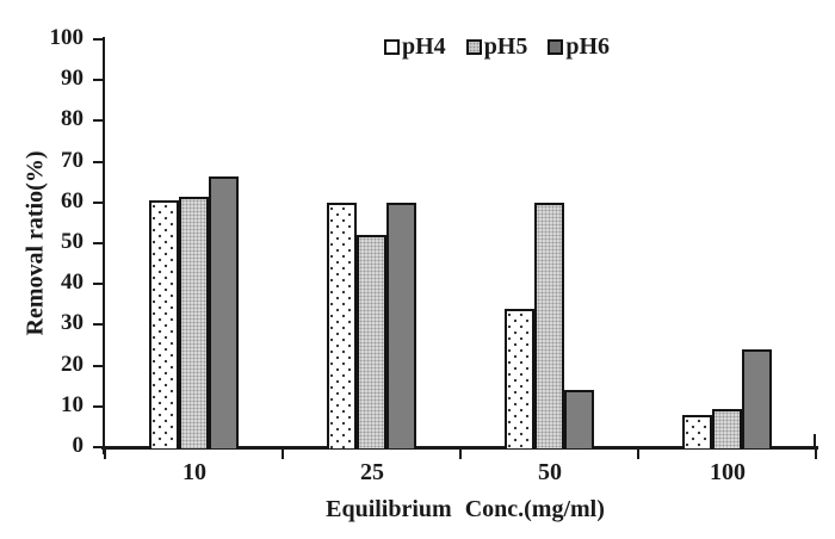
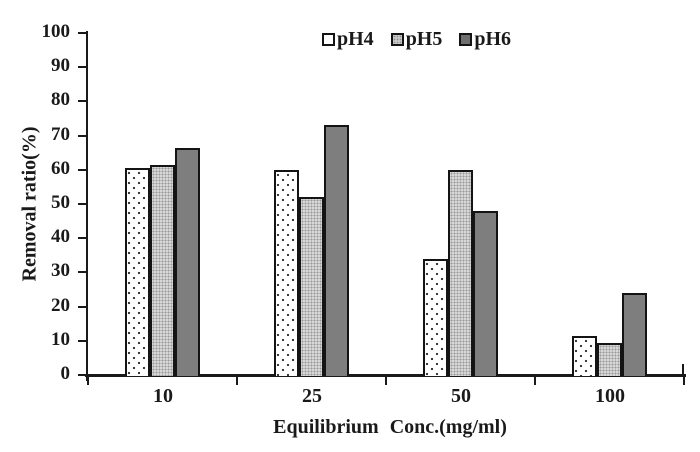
pH6/25: 60 -> 73
pH6/50: 14 -> 48
pH4/100: 8 -> 12
